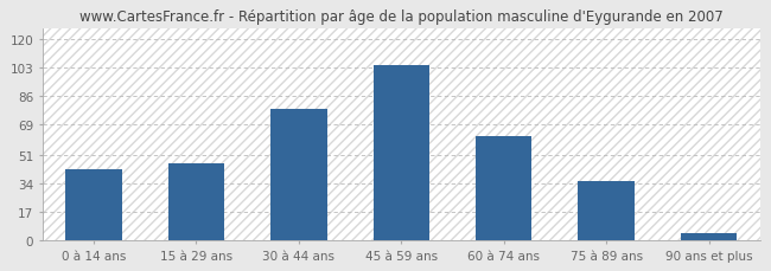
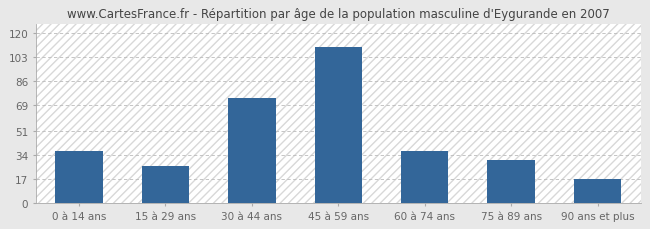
0 à 14 ans: 42 -> 37
15 à 29 ans: 46 -> 26
30 à 44 ans: 78 -> 74
45 à 59 ans: 104 -> 110
60 à 74 ans: 62 -> 37
75 à 89 ans: 35 -> 30
90 ans et plus: 4 -> 17
